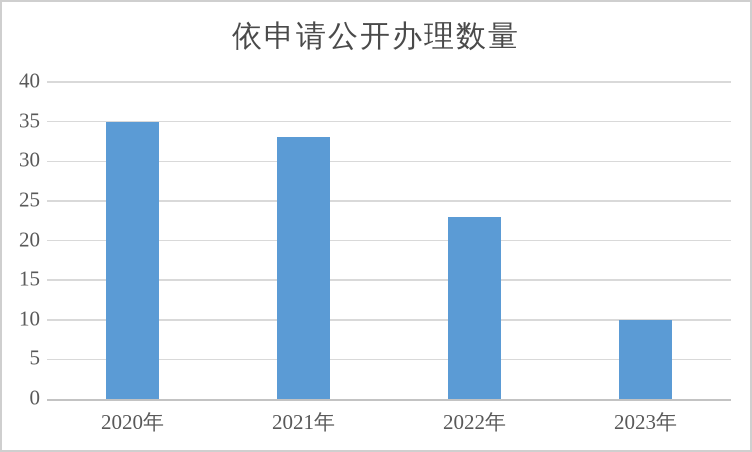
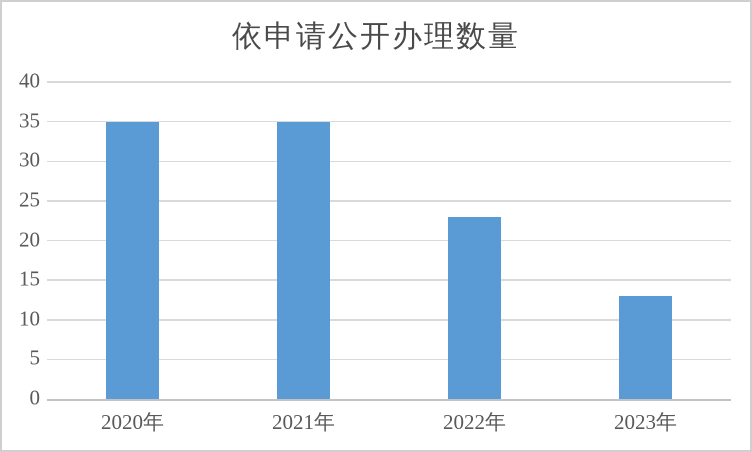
2021年: 33 -> 35
2023年: 10 -> 13
